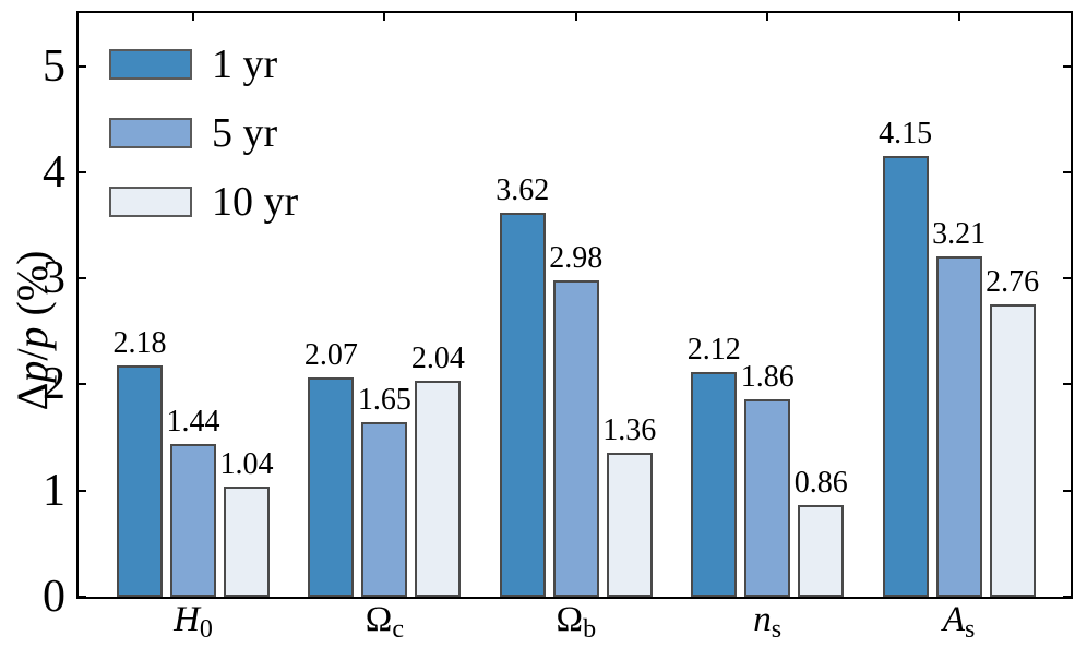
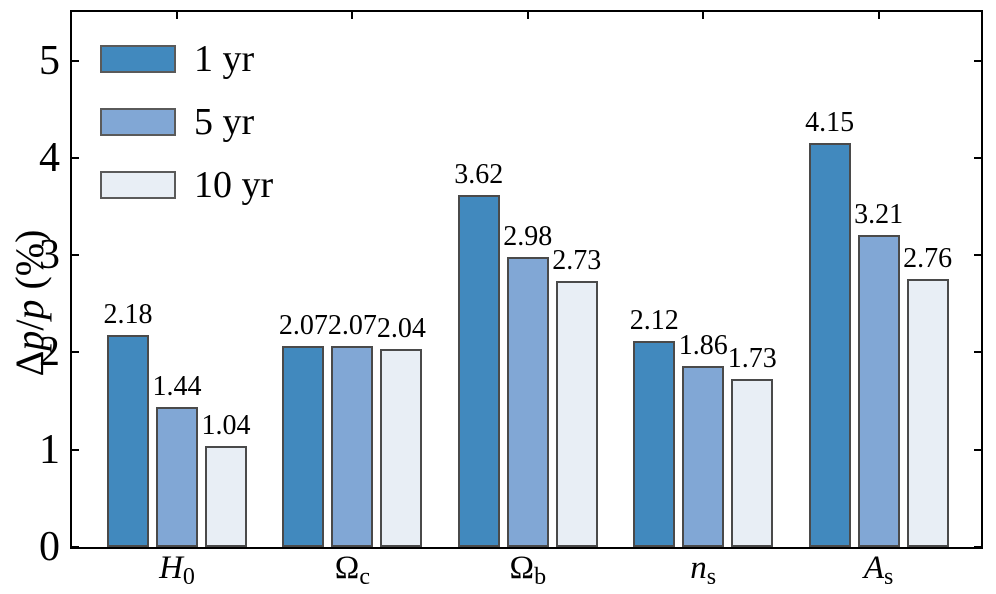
5 yr/Ωc: 1.65 -> 2.07
10 yr/Ωb: 1.36 -> 2.73
10 yr/ns: 0.86 -> 1.73
